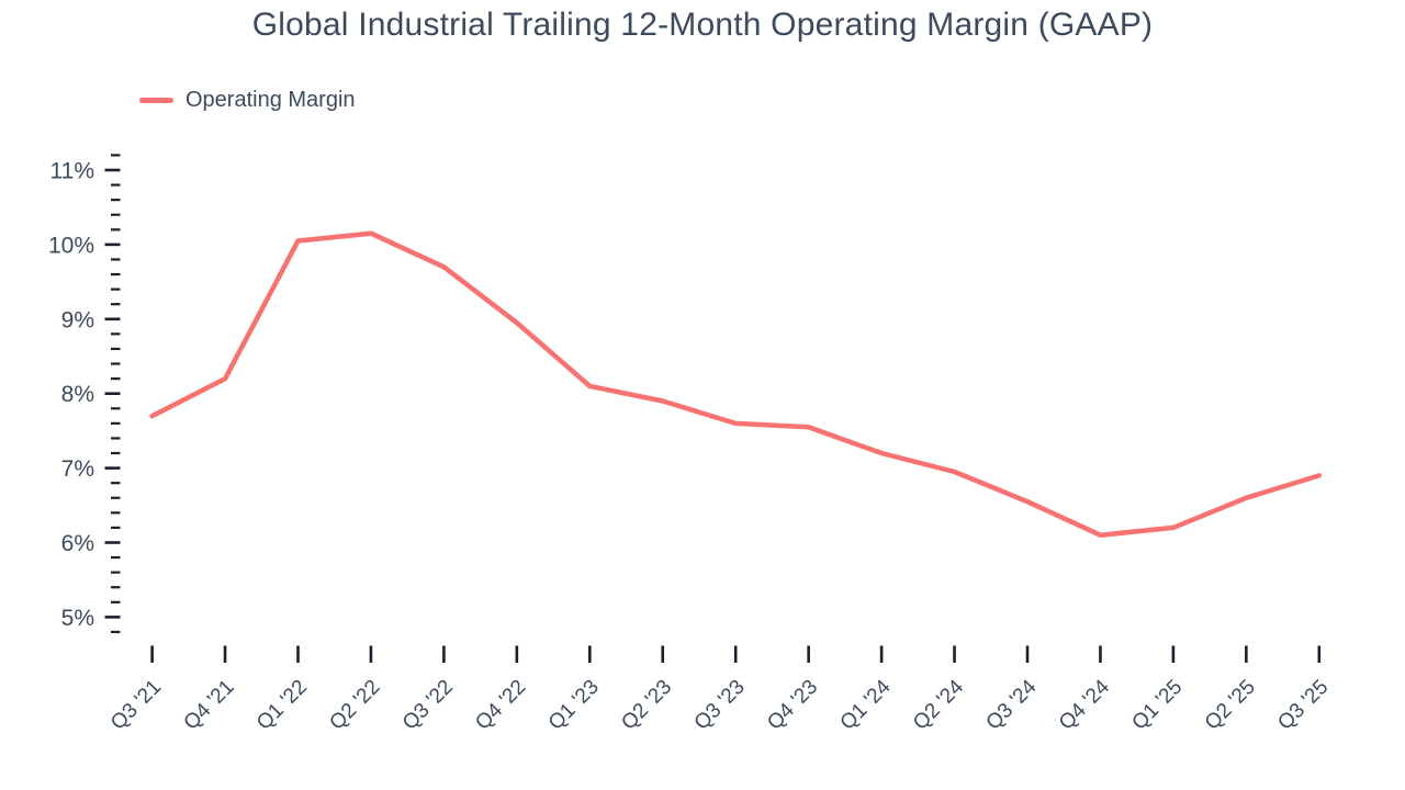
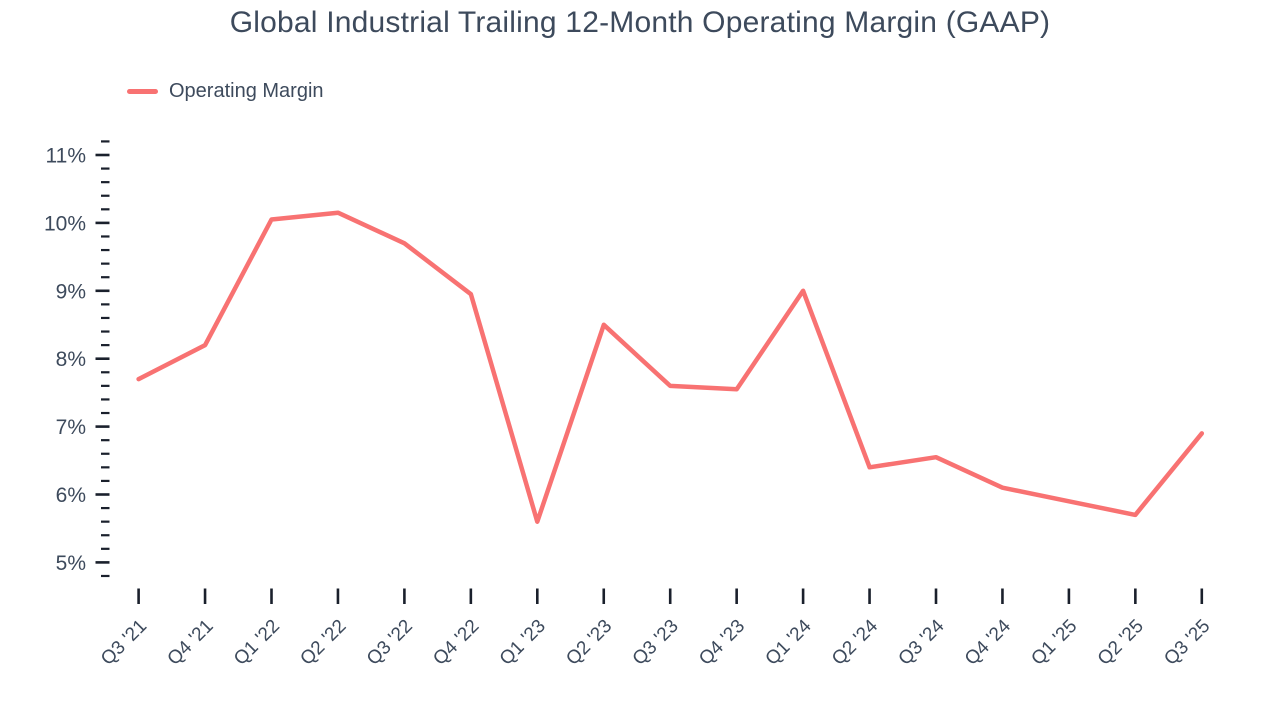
Q1 '23: 8.1% -> 5.6%
Q2 '23: 7.9% -> 8.5%
Q1 '24: 7.2% -> 9.0%
Q2 '24: 7.0% -> 6.4%
Q1 '25: 6.2% -> 5.9%
Q2 '25: 6.6% -> 5.7%
